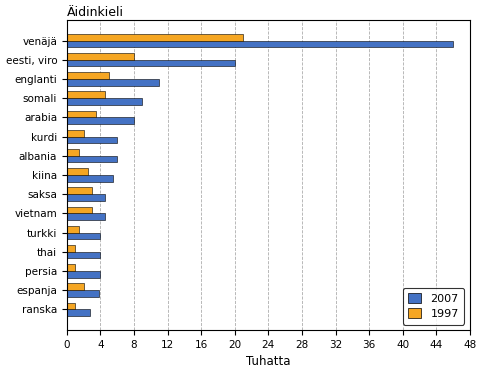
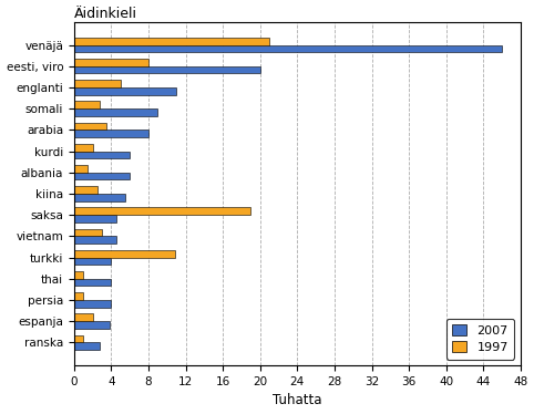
1997/somali: 4.5 -> 2.8
1997/saksa: 3.0 -> 19.0
1997/turkki: 1.5 -> 10.8
